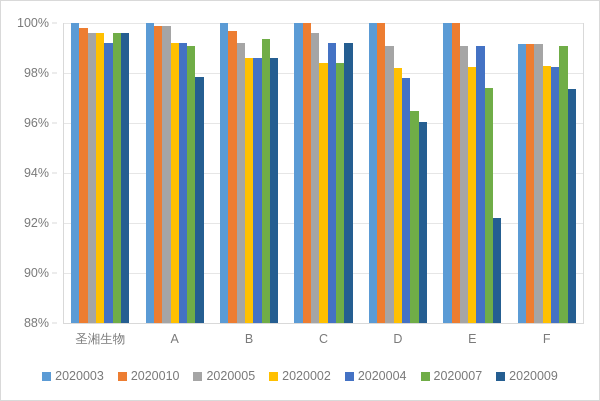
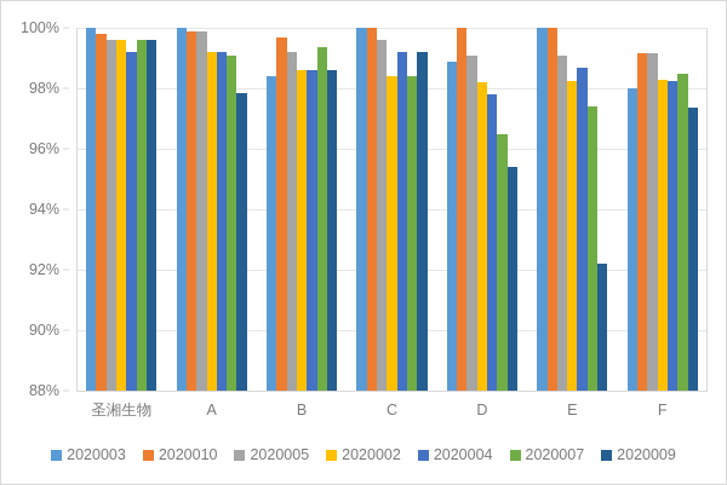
2020003/B: 100.0% -> 98.4%
2020003/D: 100.0% -> 98.9%
2020009/D: 96.0% -> 95.4%
2020004/E: 99.1% -> 98.7%
2020003/F: 99.2% -> 98.0%
2020007/F: 99.1% -> 98.5%
